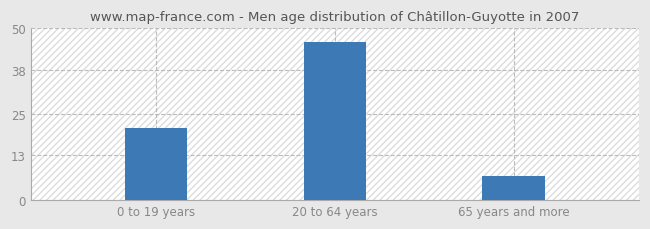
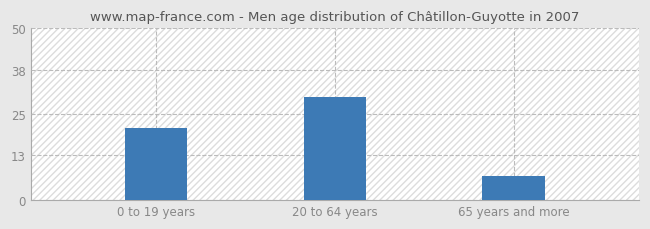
20 to 64 years: 46 -> 30
